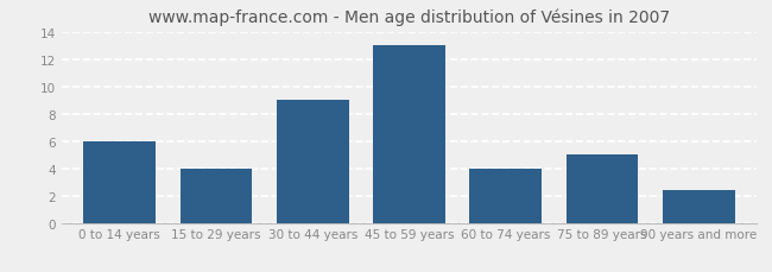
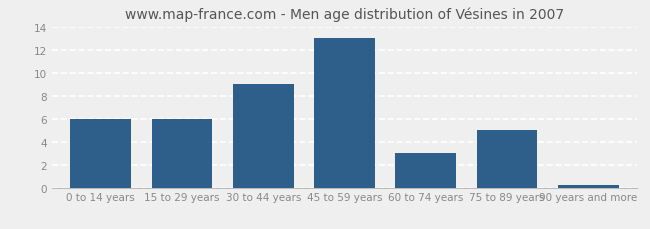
15 to 29 years: 4.0 -> 6.0
60 to 74 years: 4.0 -> 3.0
90 years and more: 2.4 -> 0.2
